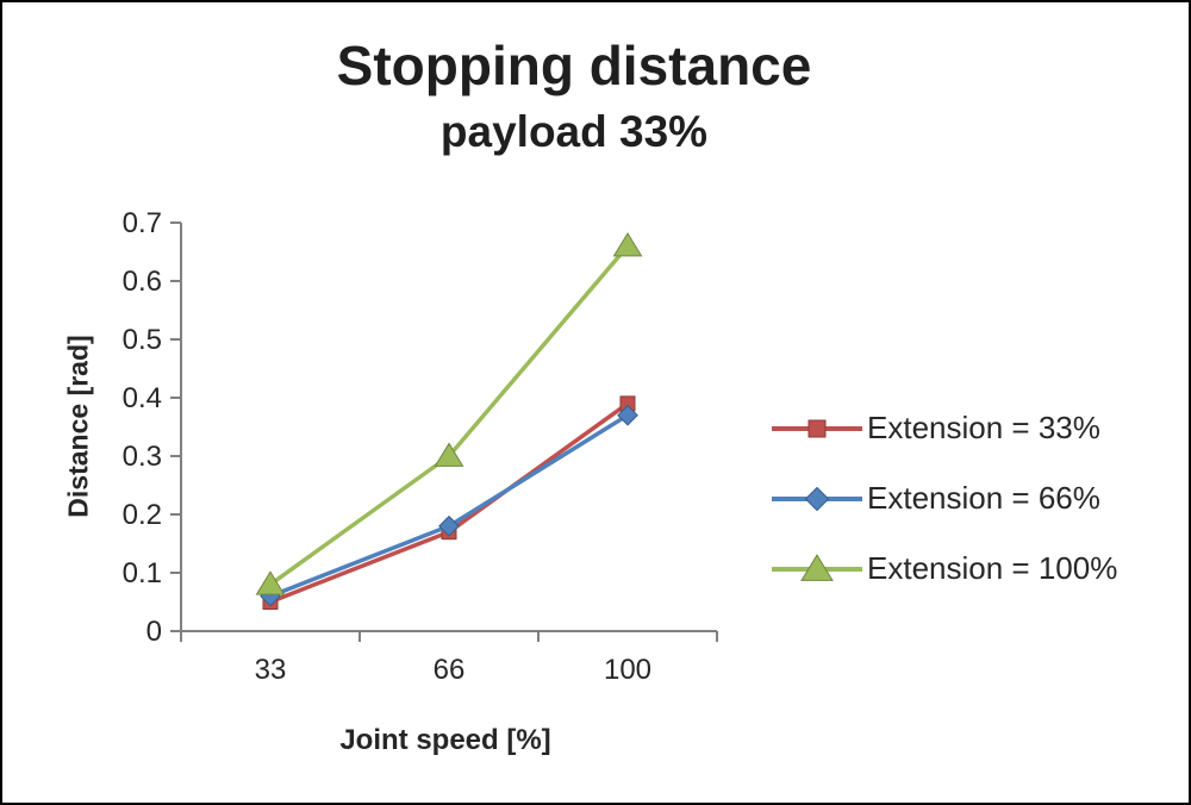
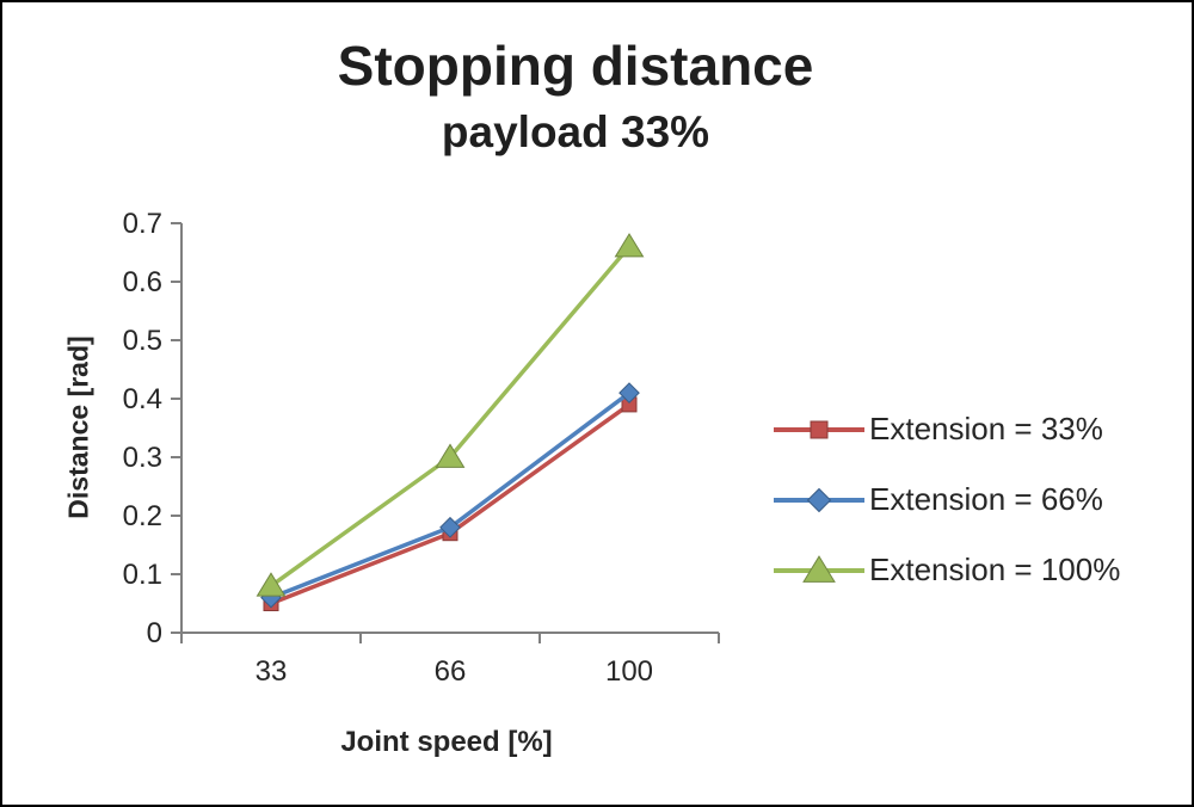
Extension = 66%/100: 0.37 -> 0.41
